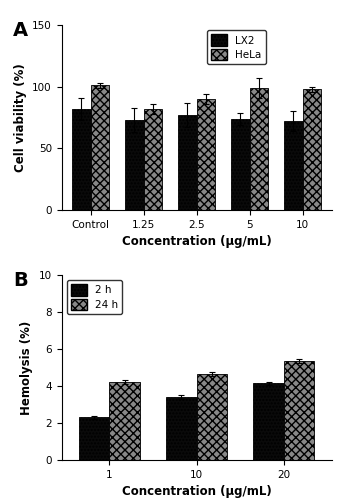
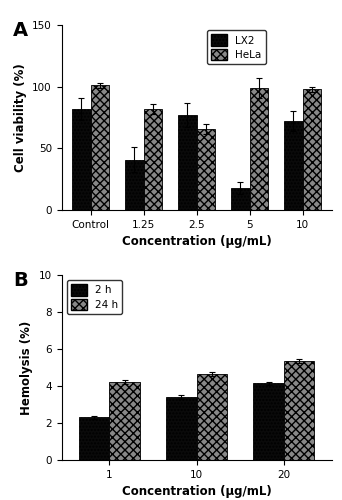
LX2/1.25: 73 -> 41
HeLa/2.5: 90 -> 66
LX2/5: 74 -> 18
